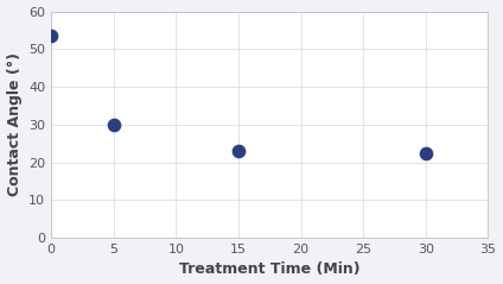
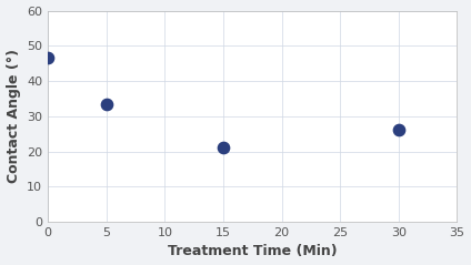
0: 53.5 -> 46.5
5: 30.0 -> 33.5
15: 23.0 -> 21.0
30: 22.5 -> 26.0
